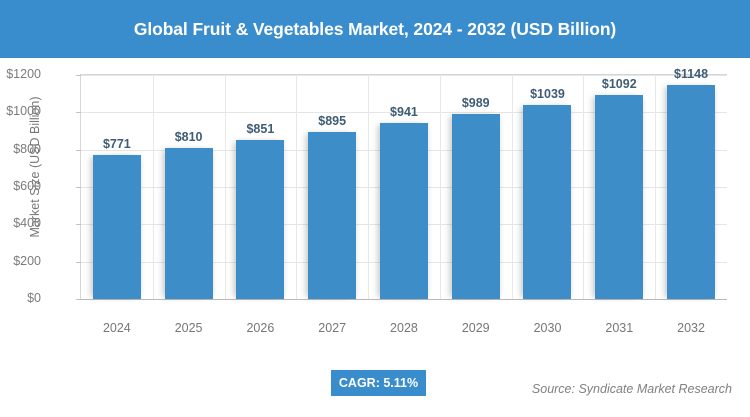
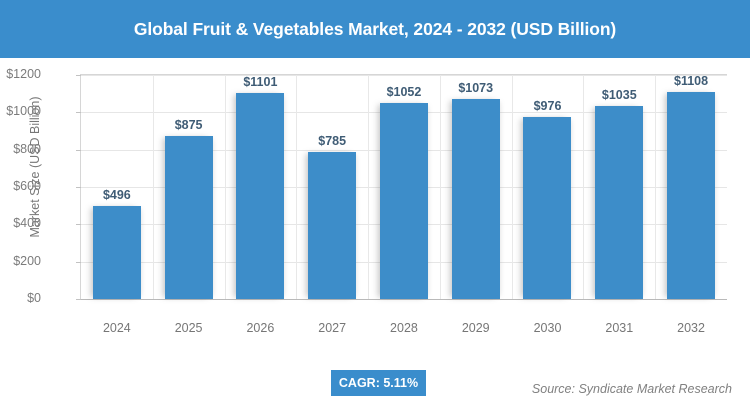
2024: $771 -> $496
2025: $810 -> $875
2026: $851 -> $1101
2027: $895 -> $785
2028: $941 -> $1052
2029: $989 -> $1073
2030: $1039 -> $976
2031: $1092 -> $1035
2032: $1148 -> $1108
